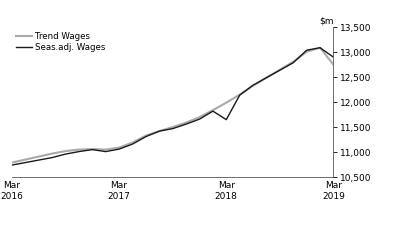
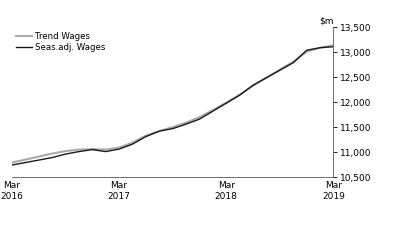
Seas.adj. Wages/Mar 2018: 11,650 -> 11,980
Seas.adj. Wages/Mar 2019: 12,900 -> 13,110
Trend Wages/Mar 2019: 12,750 -> 13,140
